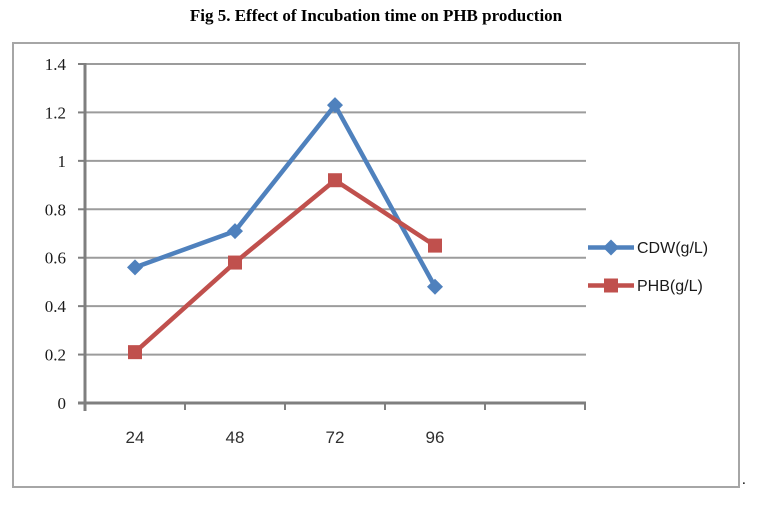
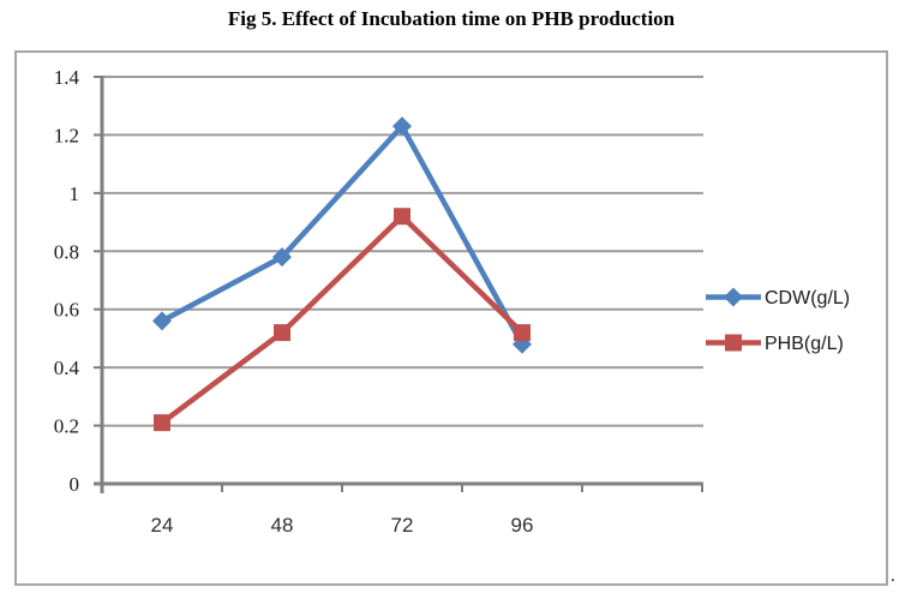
CDW(g/L)/48: 0.71 -> 0.78
PHB(g/L)/48: 0.58 -> 0.52
PHB(g/L)/96: 0.65 -> 0.52
